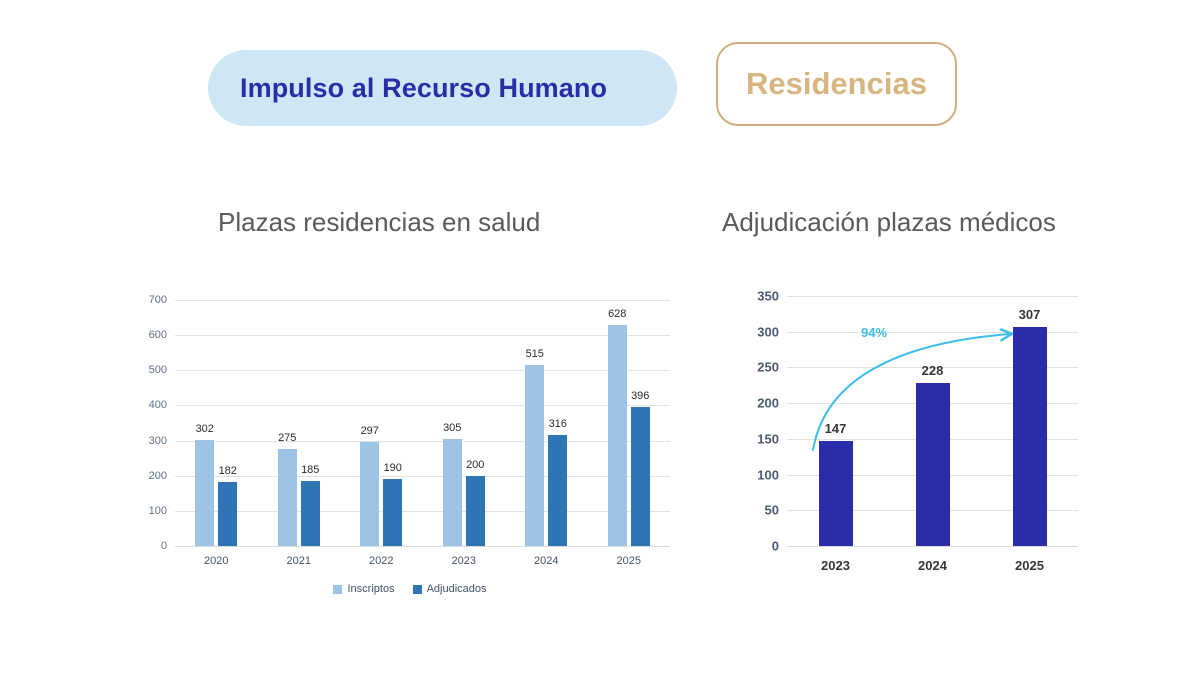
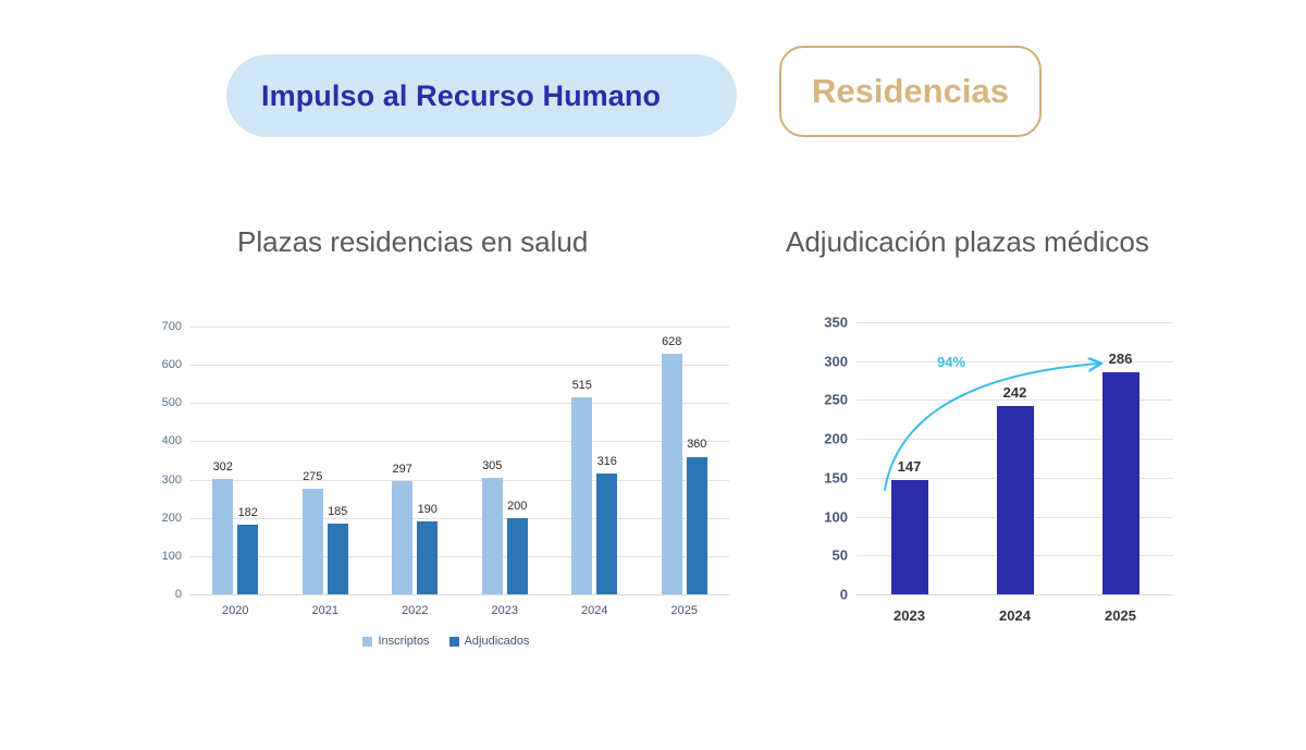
Plazas residencias en salud/Adjudicados/2025: 396 -> 360
Adjudicación plazas médicos/2024: 228 -> 242
Adjudicación plazas médicos/2025: 307 -> 286
